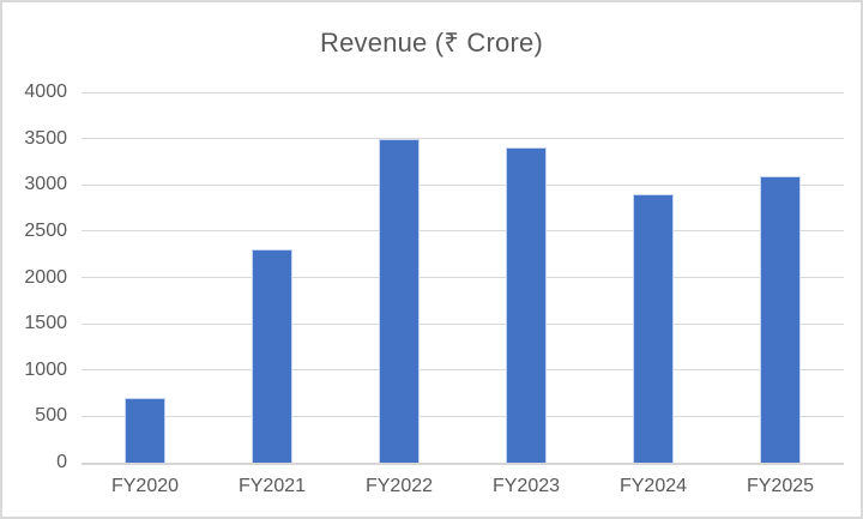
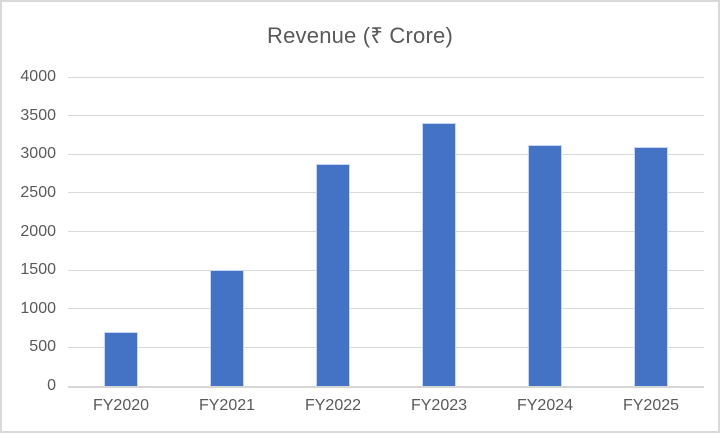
FY2021: 2300 -> 1500
FY2022: 3500 -> 2900
FY2024: 2900 -> 3100
